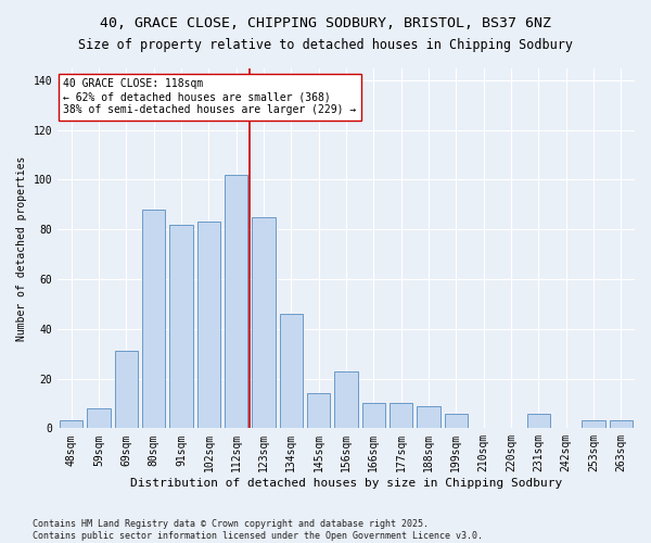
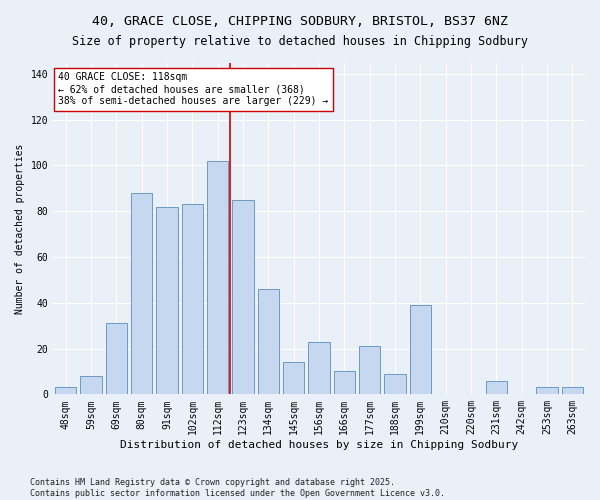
177sqm: 10 -> 21
199sqm: 6 -> 39
